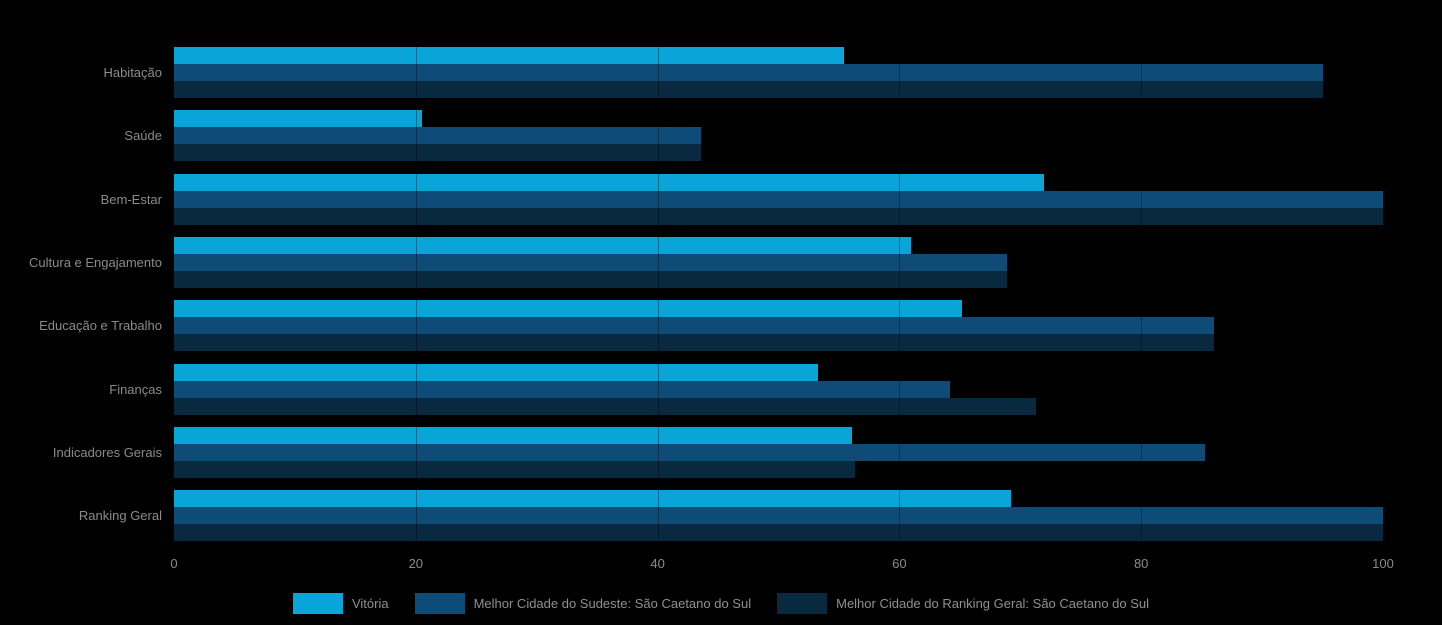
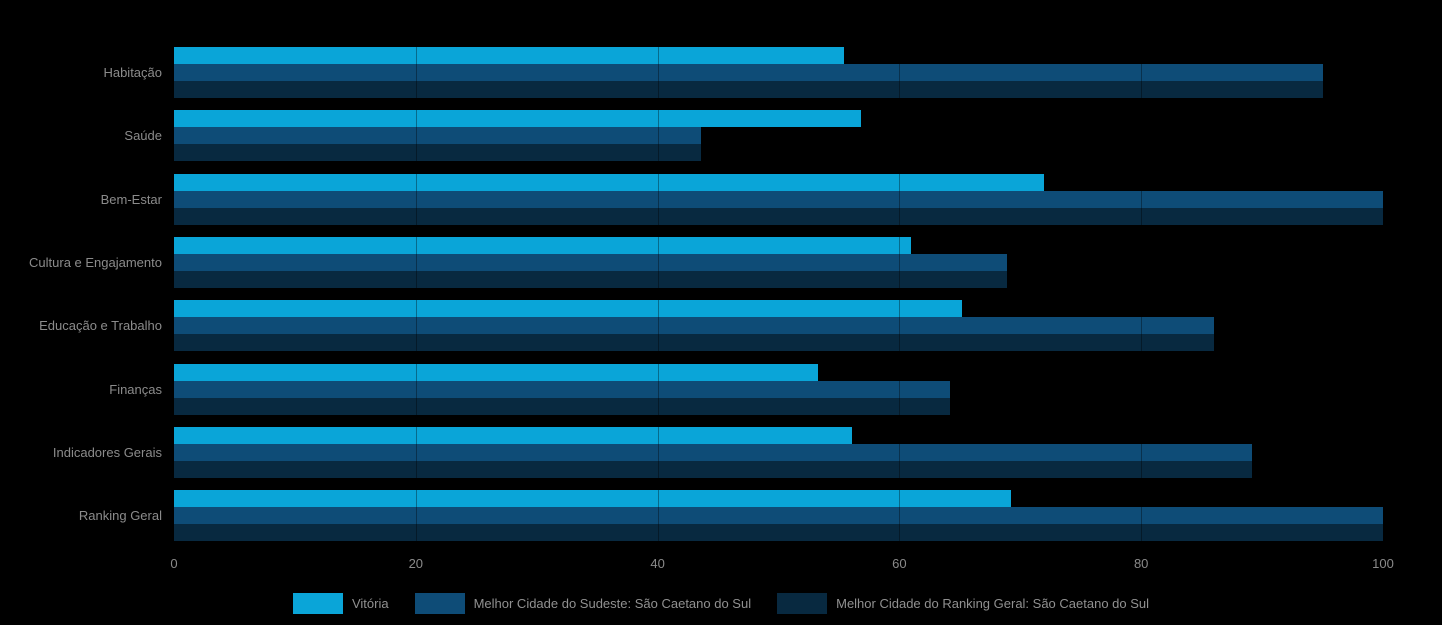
Vitória/Saúde: 20.5 -> 56.8
Melhor Cidade do Ranking Geral: São Caetano do Sul/Finanças: 71.3 -> 64.2
Melhor Cidade do Sudeste: São Caetano do Sul/Indicadores Gerais: 85.3 -> 89.2
Melhor Cidade do Ranking Geral: São Caetano do Sul/Indicadores Gerais: 56.3 -> 89.2
